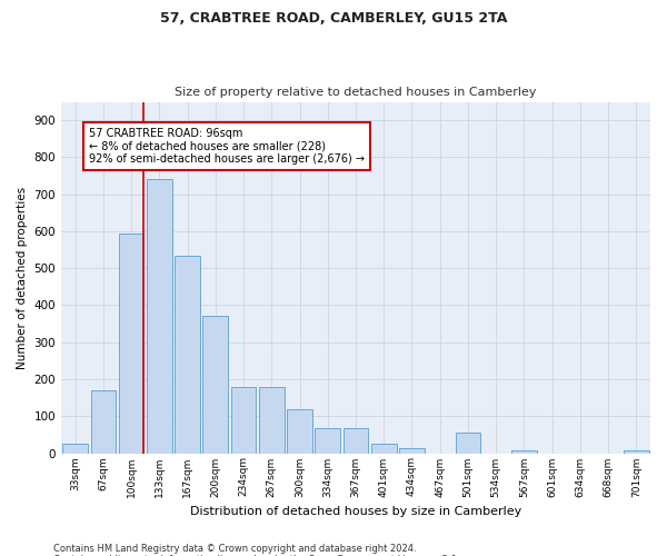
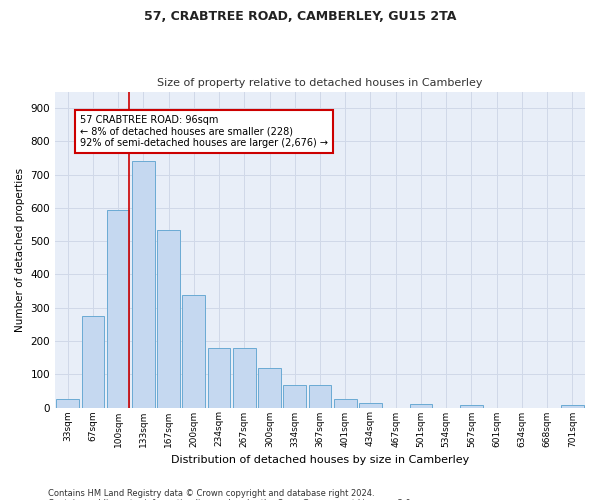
67sqm: 170 -> 275
200sqm: 370 -> 338
501sqm: 55 -> 10
